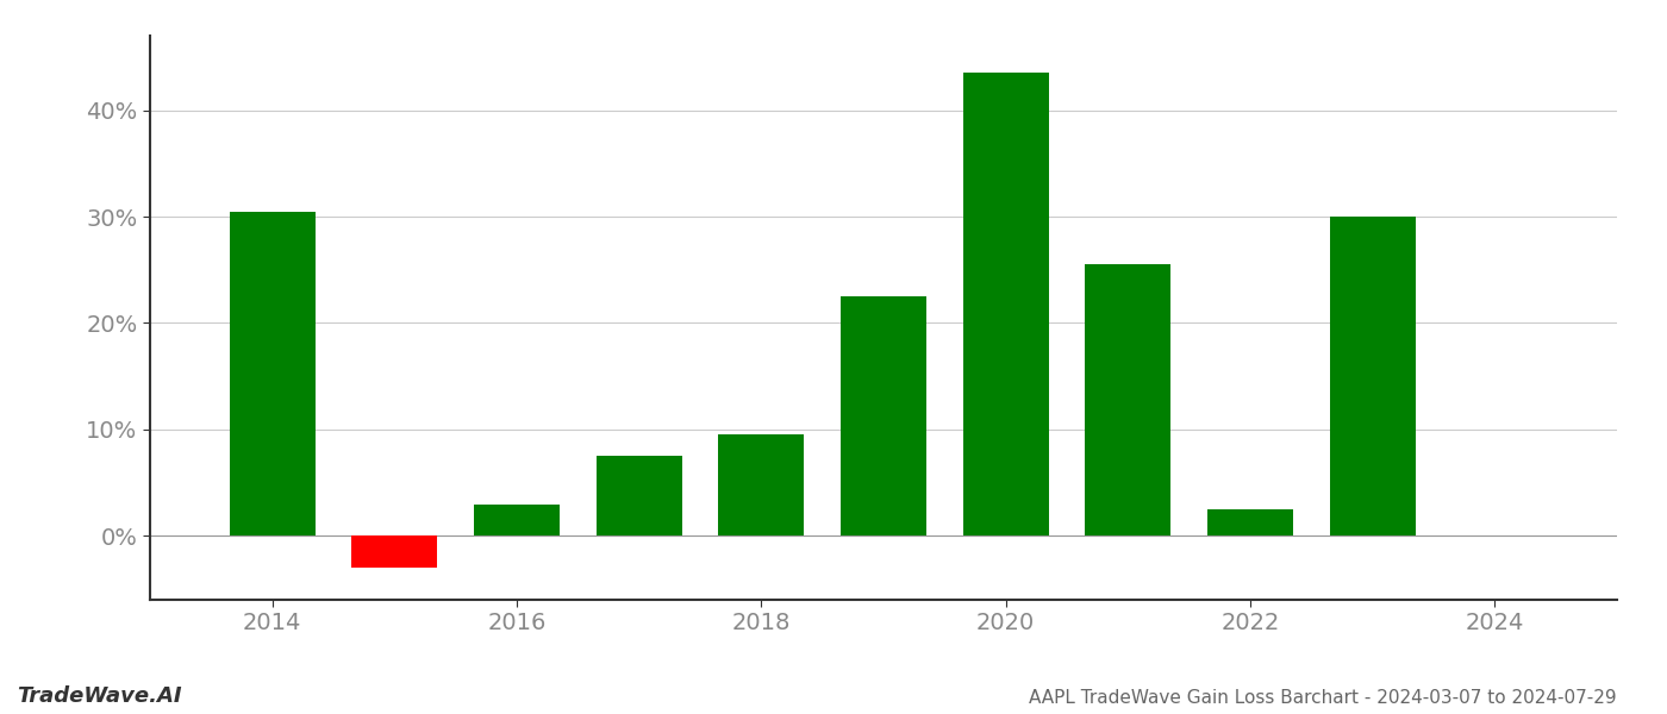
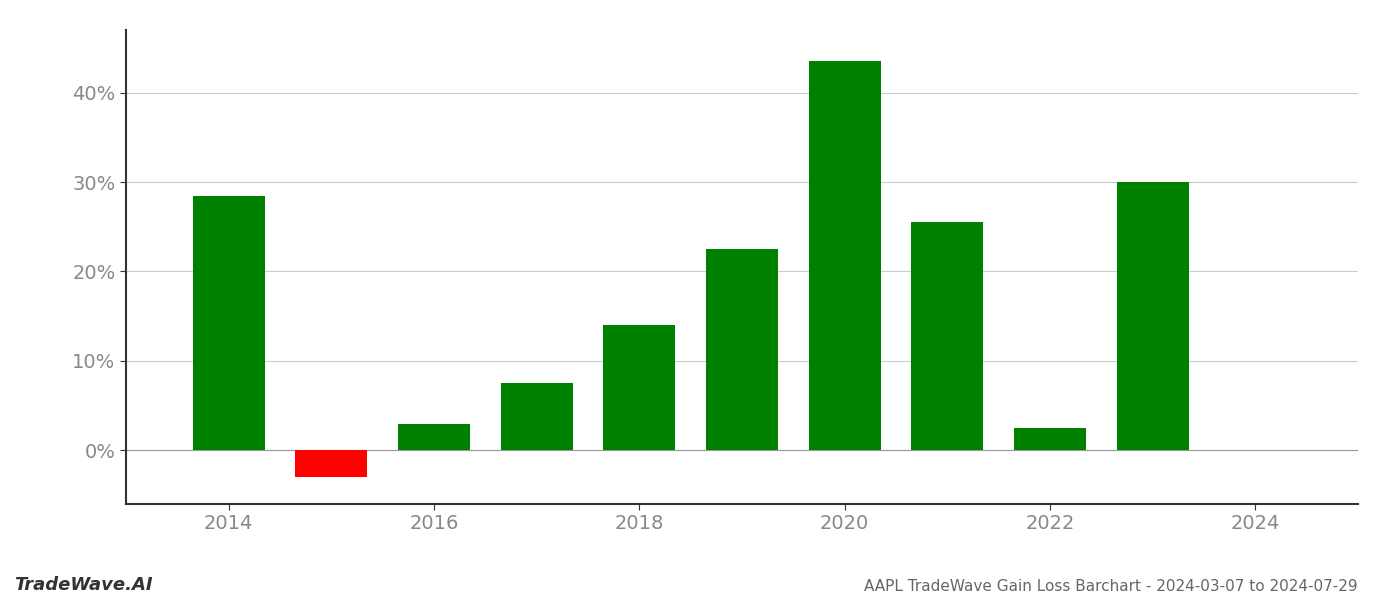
2014: 30.5% -> 28.4%
2018: 9.5% -> 14.0%
